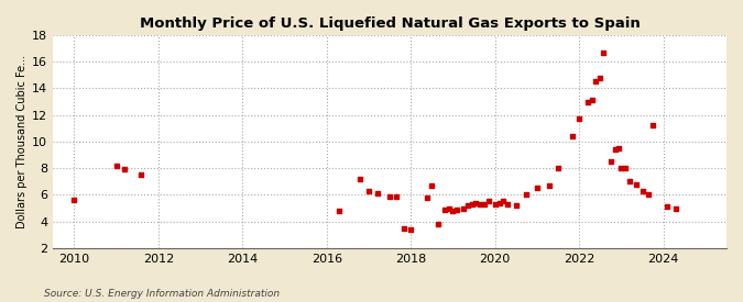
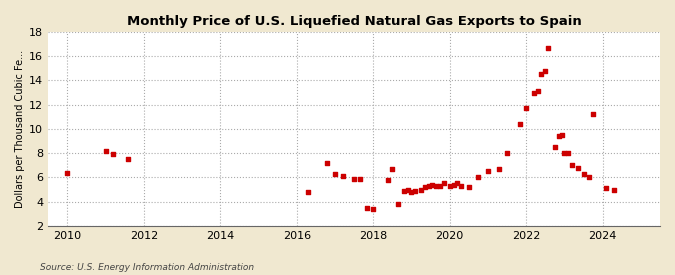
2010: 5.6 -> 6.4
